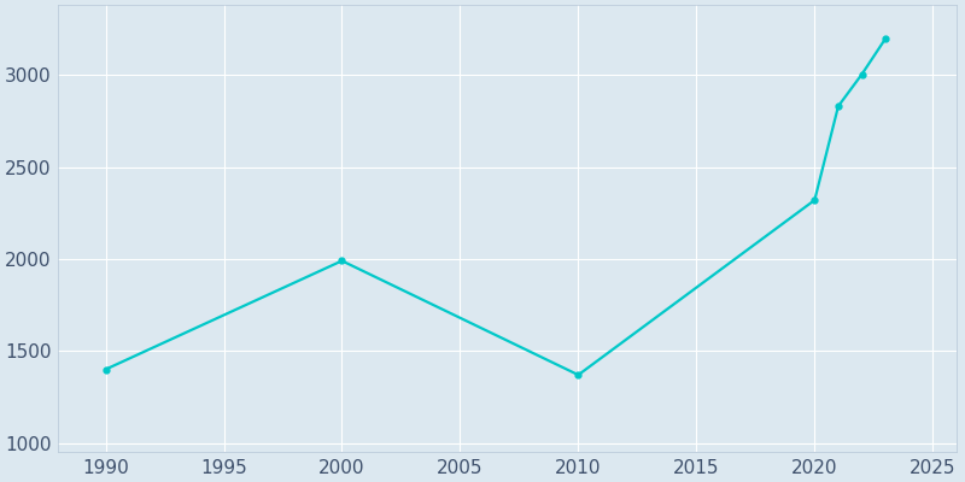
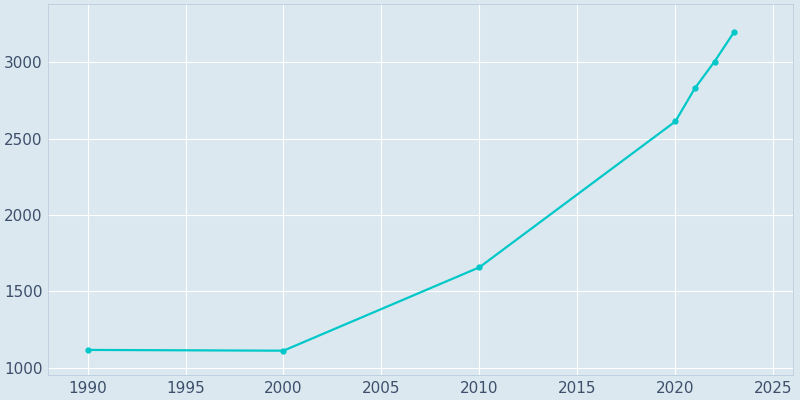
1990: 1400 -> 1120
2000: 1990 -> 1110
2010: 1370 -> 1660
2020: 2320 -> 2610
